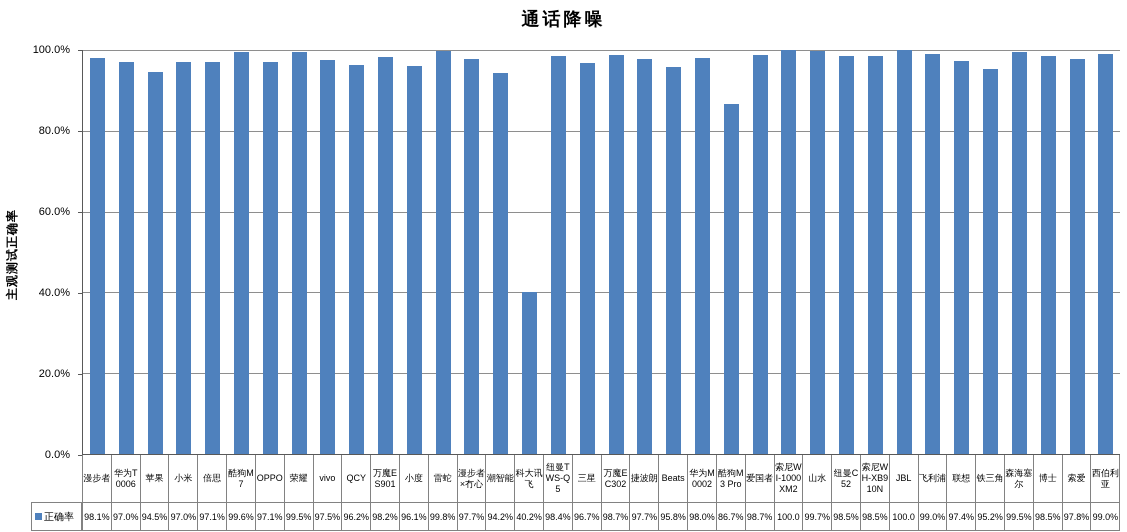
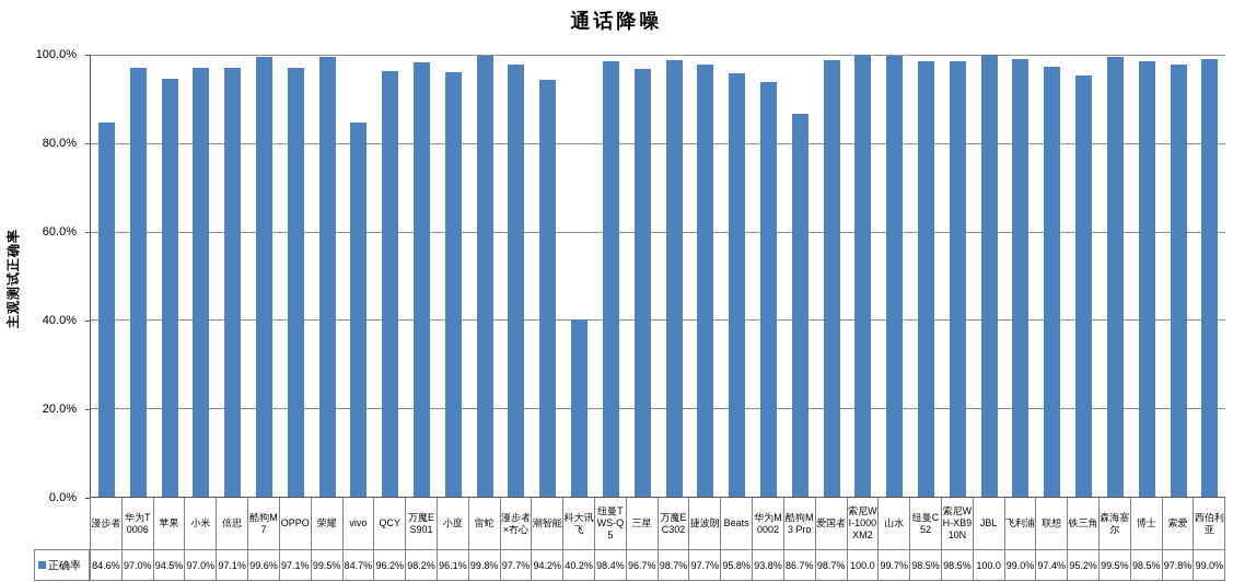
漫步者: 98.1% -> 84.6%
vivo: 97.5% -> 84.7%
华为M0002: 98.0% -> 93.8%
